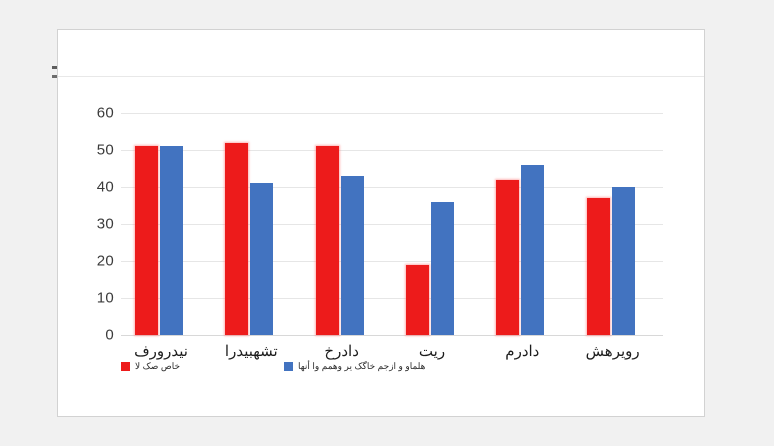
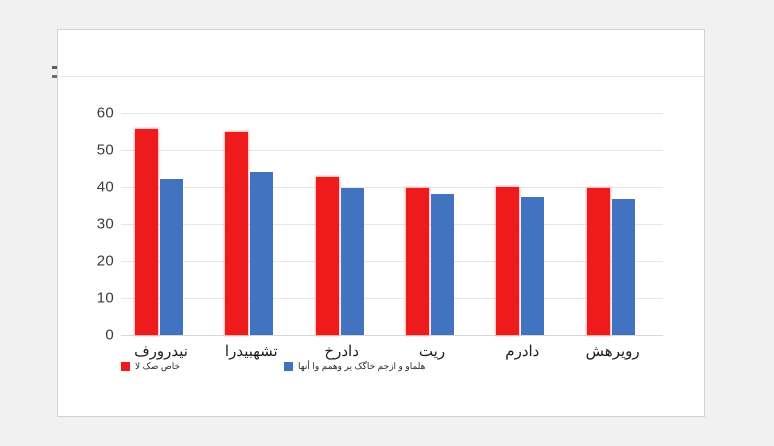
خاص صک لا/نیدرورف: 51 -> 56
هلماو و ازجم خاگک یر وهمم وا أنها/نیدرورف: 51 -> 42
خاص صک لا/تشهبیدرا: 52 -> 55
هلماو و ازجم خاگک یر وهمم وا أنها/تشهبیدرا: 41 -> 44
خاص صک لا/دادرخ: 51 -> 43
هلماو و ازجم خاگک یر وهمم وا أنها/دادرخ: 43 -> 40
خاص صک لا/ریت: 19 -> 40
هلماو و ازجم خاگک یر وهمم وا أنها/ریت: 36 -> 38
خاص صک لا/دادرم: 42 -> 40
هلماو و ازجم خاگک یر وهمم وا أنها/دادرم: 46 -> 37
خاص صک لا/رویرهش: 37 -> 40
هلماو و ازجم خاگک یر وهمم وا أنها/رویرهش: 40 -> 37
